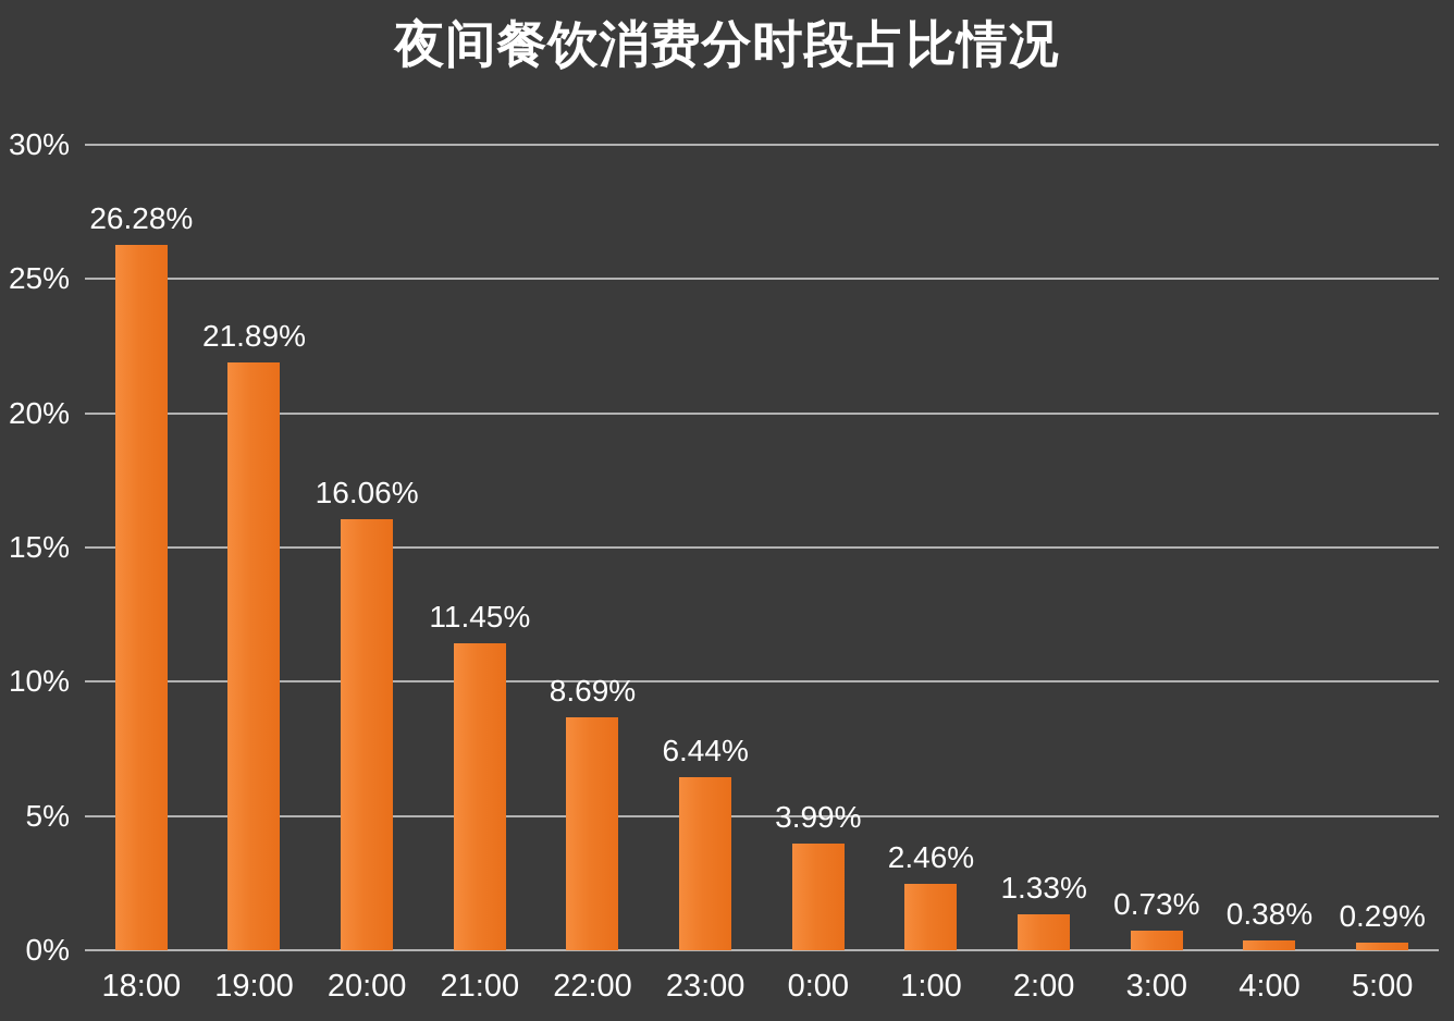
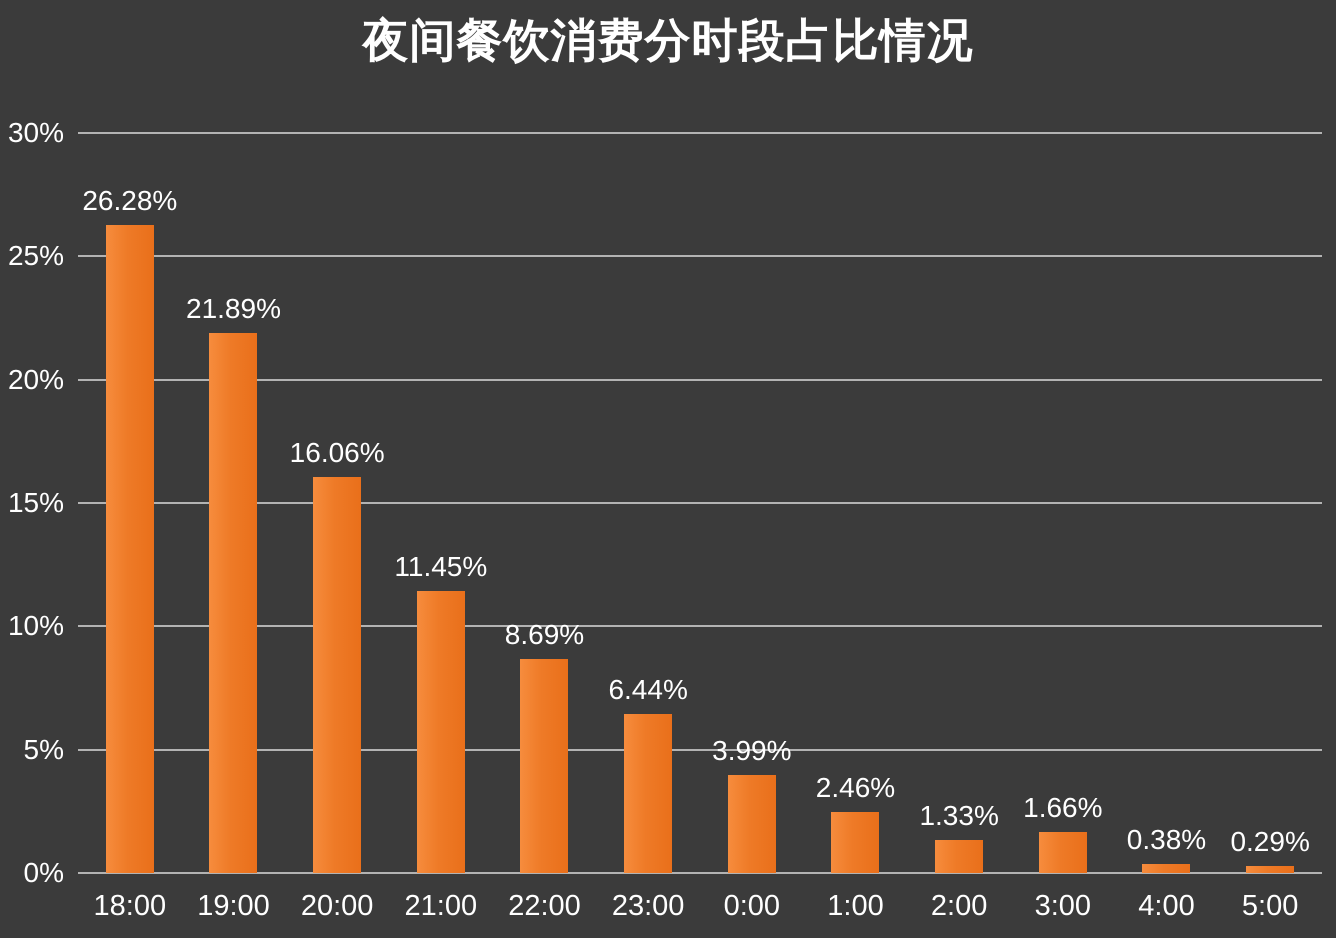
3:00: 0.73% -> 1.66%
